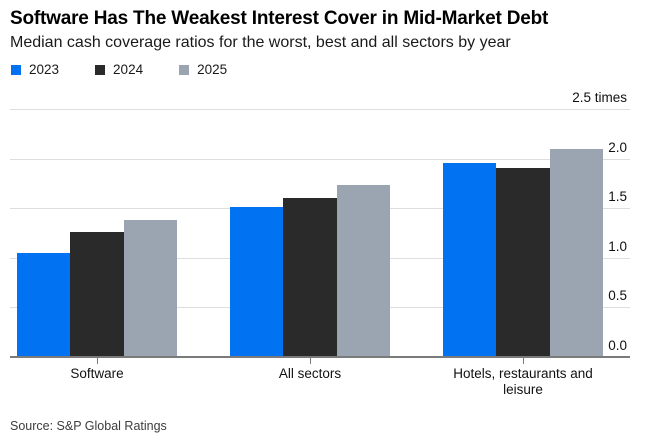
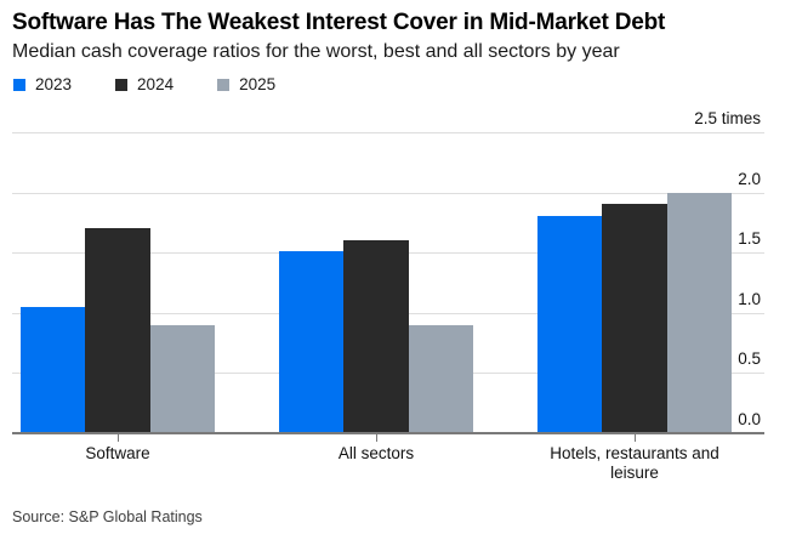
2024/Software: 1.3 -> 1.7
2025/Software: 1.4 -> 0.9
2025/All sectors: 1.7 -> 0.9
2023/Hotels, restaurants and leisure: 2.0 -> 1.8
2025/Hotels, restaurants and leisure: 2.1 -> 2.0
